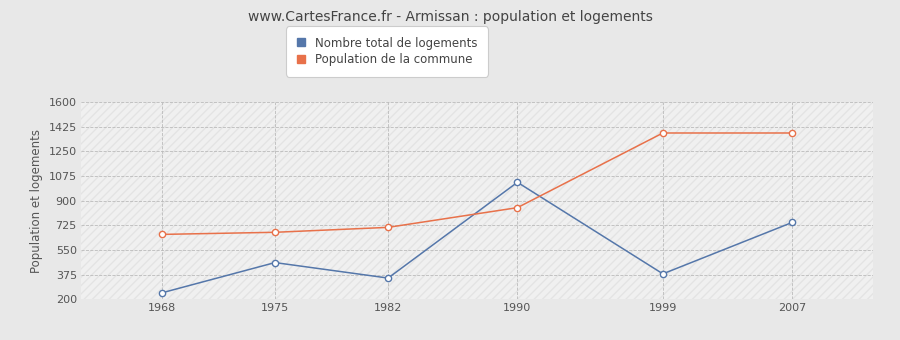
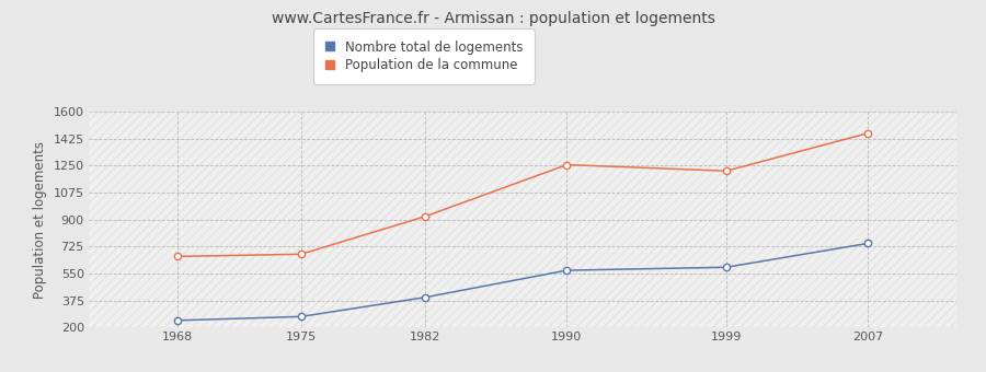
Nombre total de logements/1975: 460 -> 270
Nombre total de logements/1982: 350 -> 400
Population de la commune/1982: 710 -> 920
Nombre total de logements/1990: 1030 -> 570
Population de la commune/1990: 850 -> 1260
Nombre total de logements/1999: 380 -> 590
Population de la commune/1999: 1380 -> 1220
Population de la commune/2007: 1380 -> 1460
